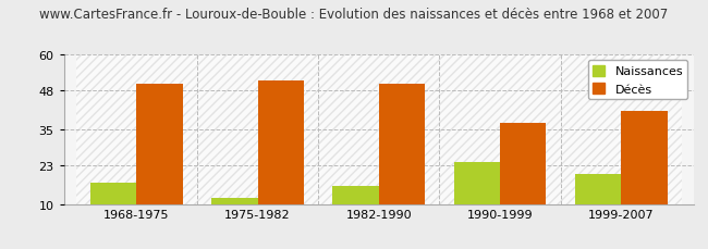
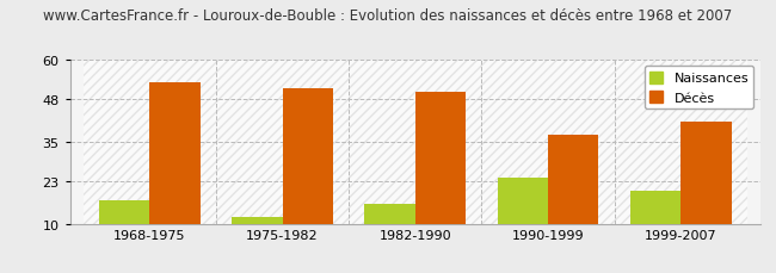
Décès/1968-1975: 50 -> 53
